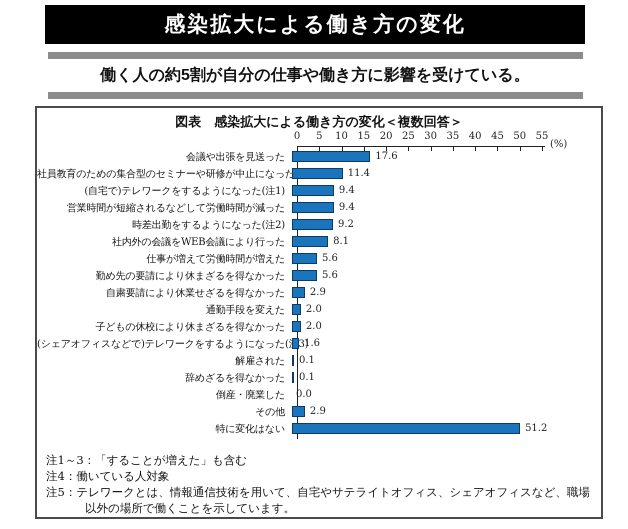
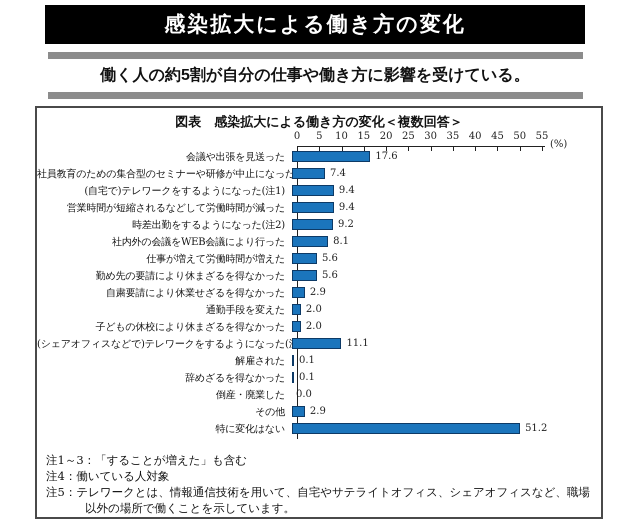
社員教育のための集合型のセミナーや研修が中止になった: 11.4 -> 7.4
(シェアオフィスなどで)テレワークをするようになった(注3): 1.6 -> 11.1
